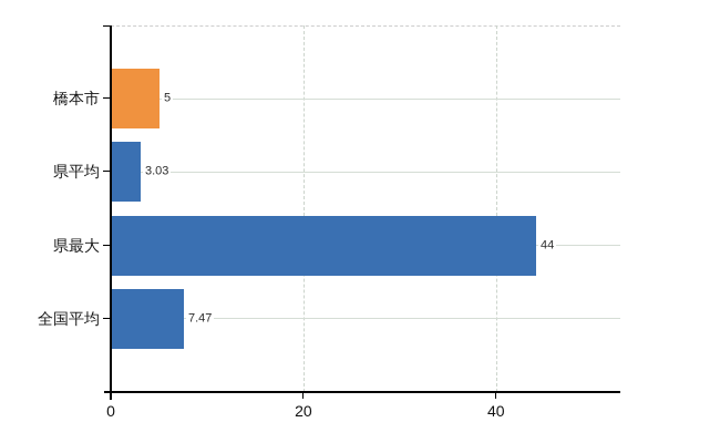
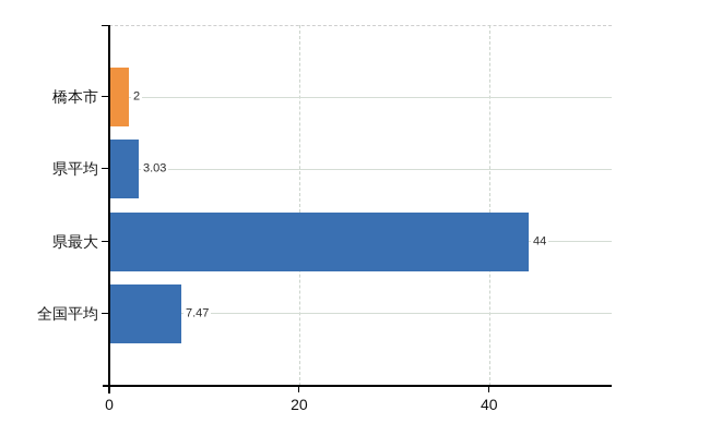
橋本市: 5 -> 2
